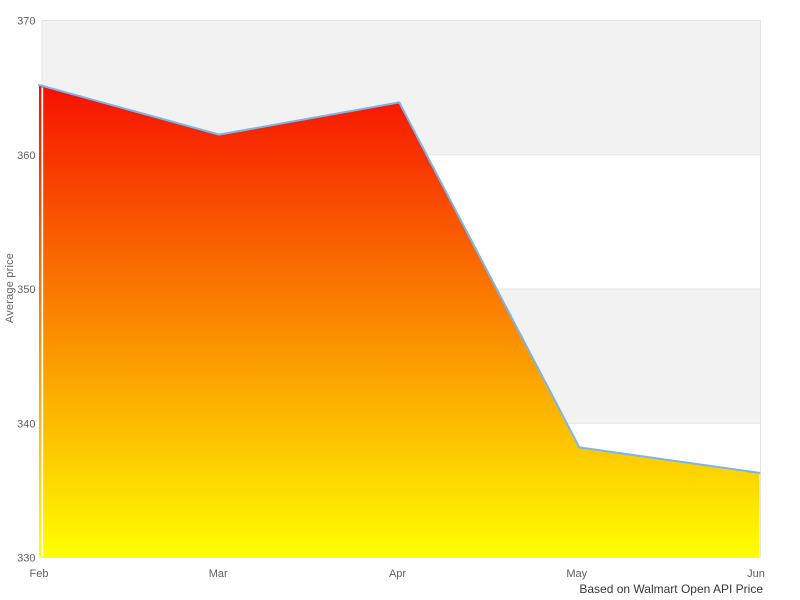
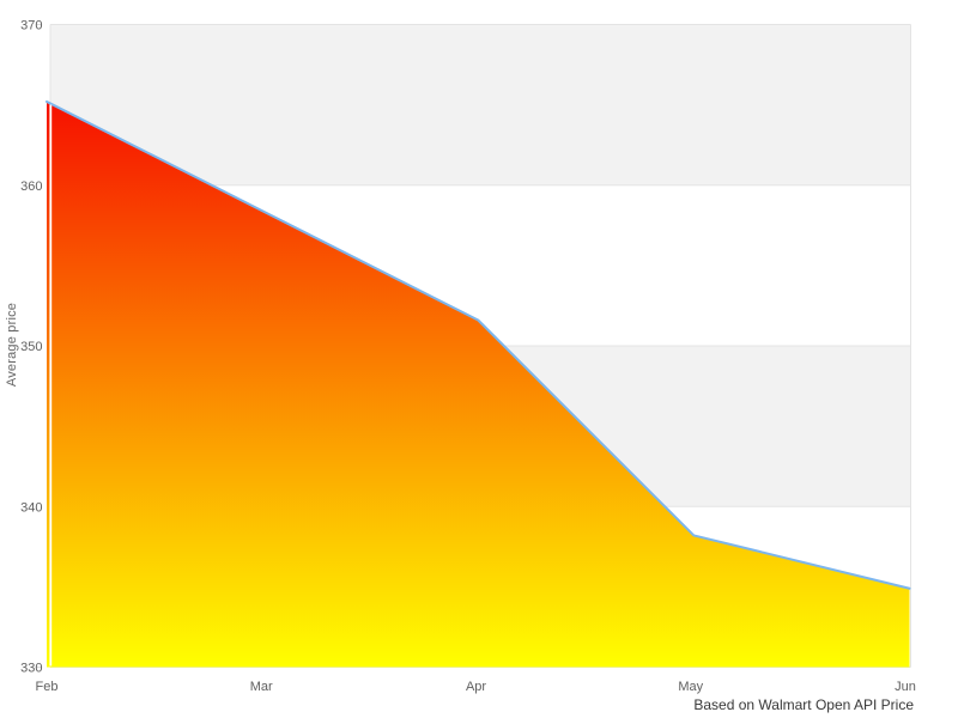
Mar: 361.5 -> 358.4
Apr: 363.9 -> 351.6
Jun: 336.3 -> 334.9
